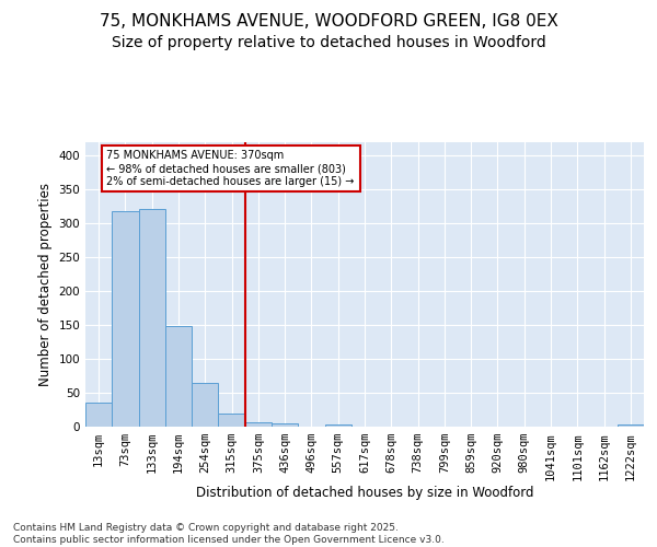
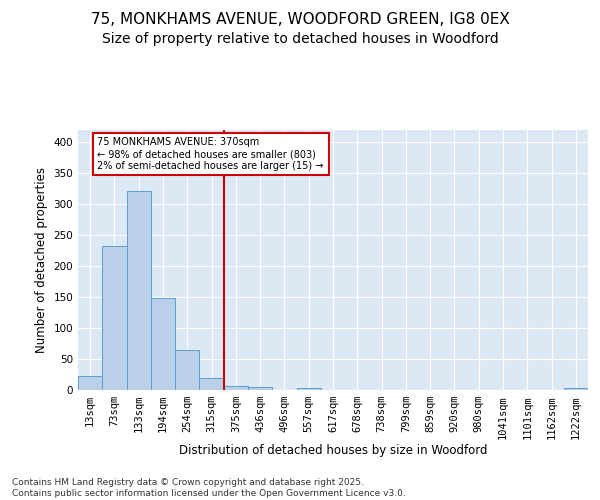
13sqm: 36 -> 22
73sqm: 318 -> 233
